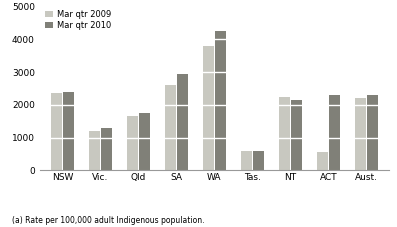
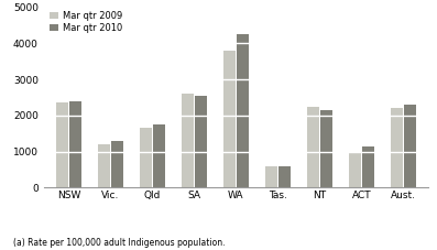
Mar qtr 2010/SA: 2950 -> 2550
Mar qtr 2009/ACT: 550 -> 1000
Mar qtr 2010/ACT: 2300 -> 1150
